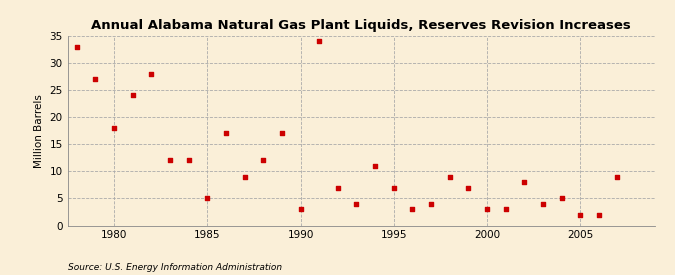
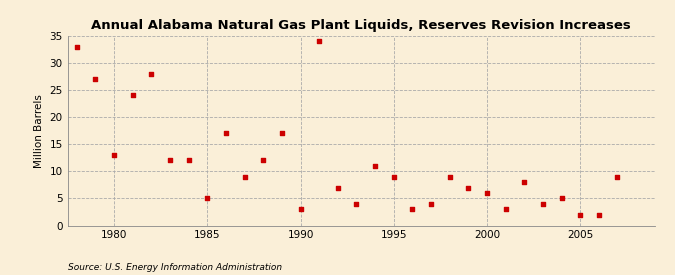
1980: 18 -> 13
1995: 7 -> 9
2000: 3 -> 6
